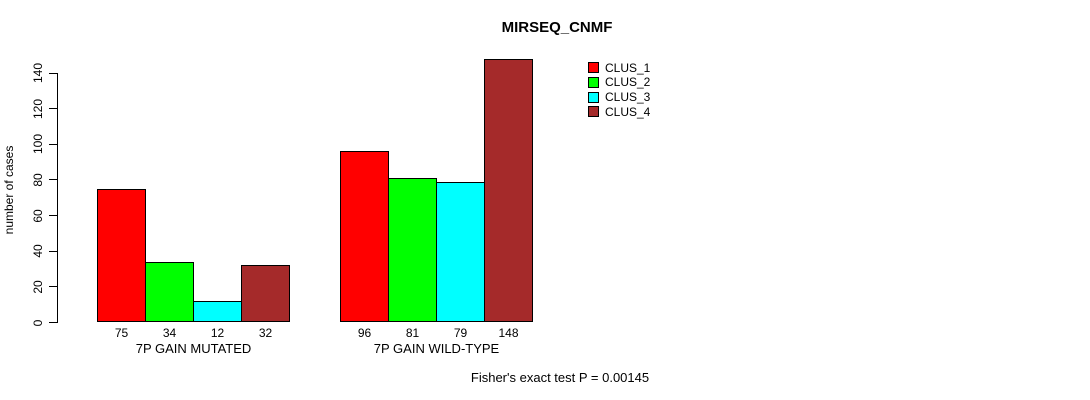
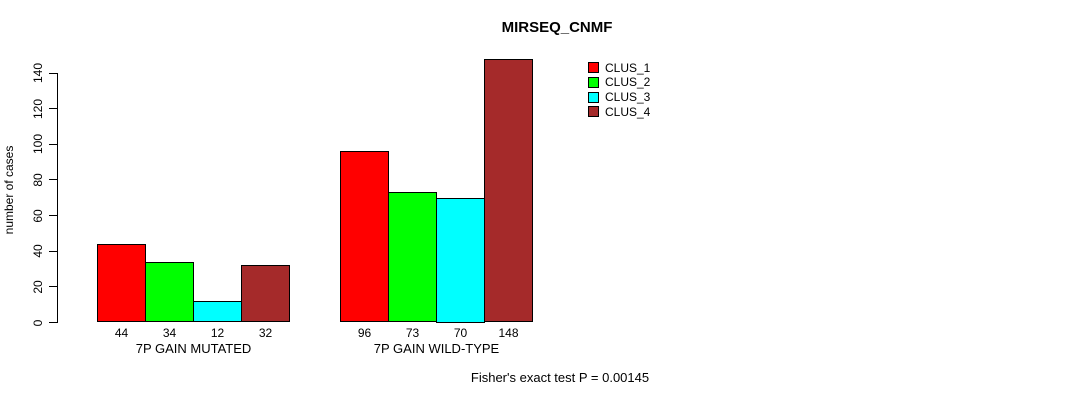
CLUS_1/7P GAIN MUTATED: 75 -> 44
CLUS_2/7P GAIN WILD-TYPE: 81 -> 73
CLUS_3/7P GAIN WILD-TYPE: 79 -> 70
